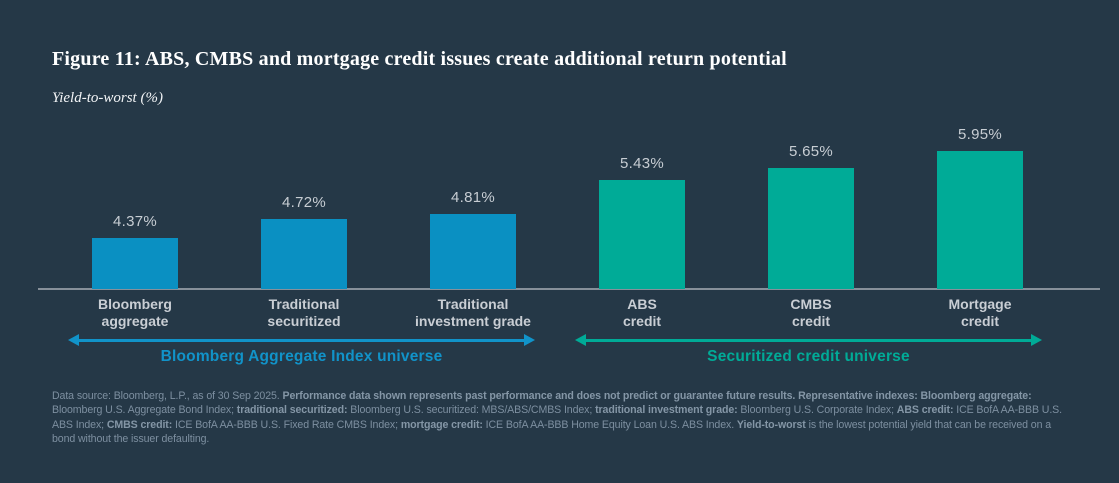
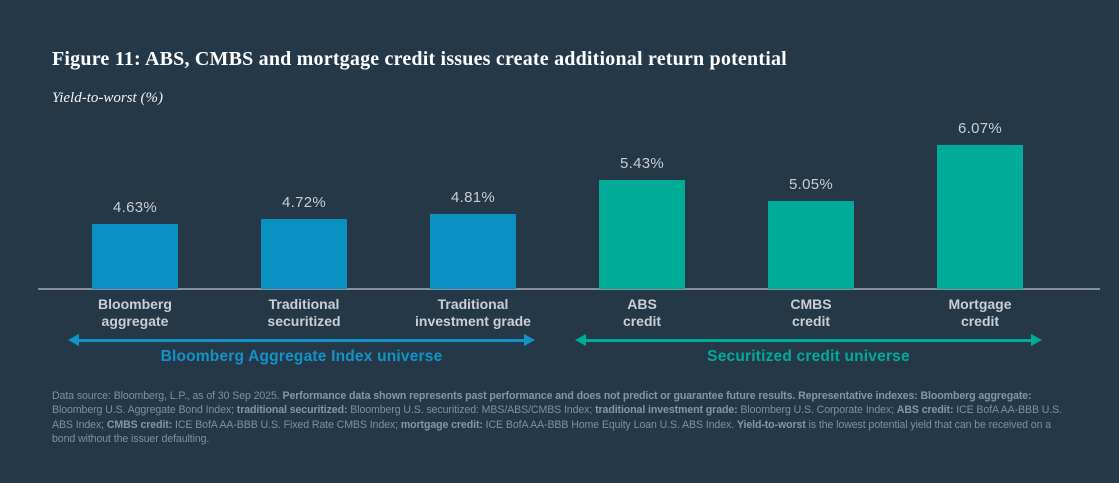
Bloomberg aggregate: 4.37% -> 4.63%
CMBS credit: 5.65% -> 5.05%
Mortgage credit: 5.95% -> 6.07%
